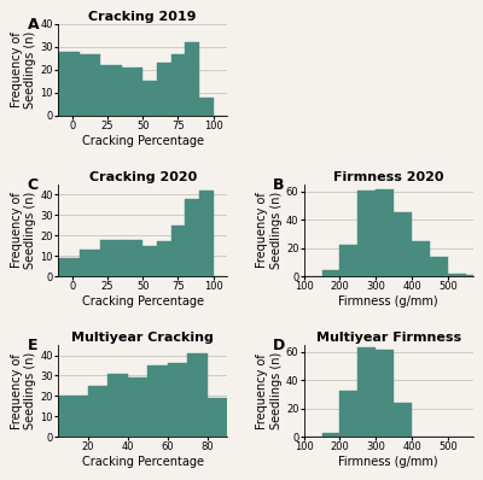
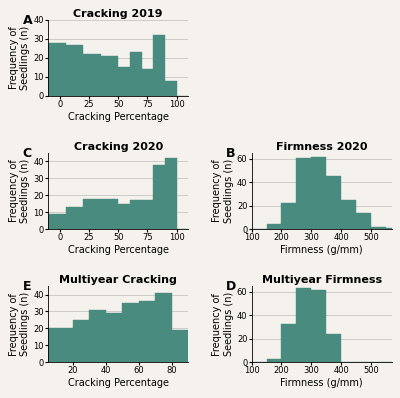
Cracking 2019/75: 27 -> 14
Cracking 2020/75: 25 -> 17
